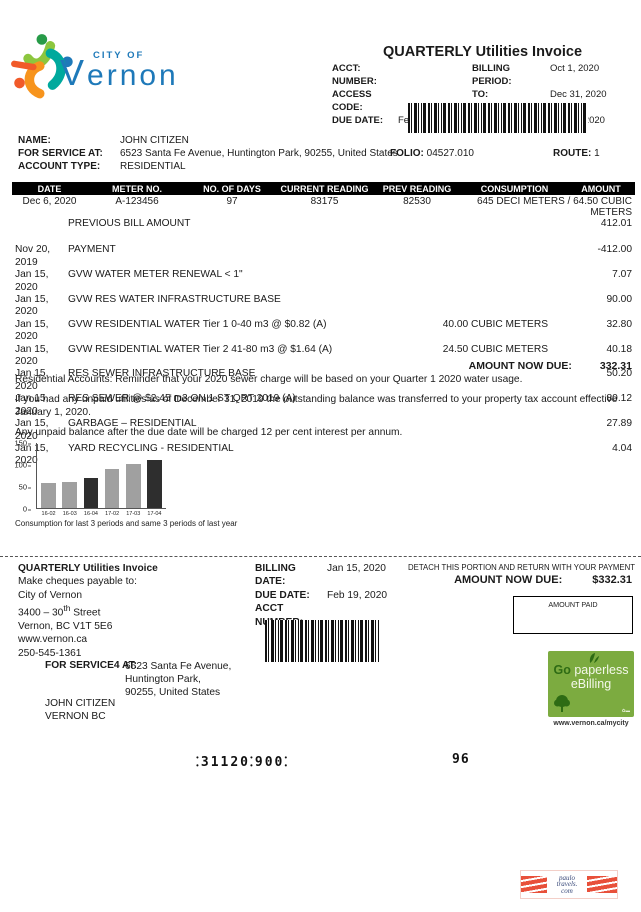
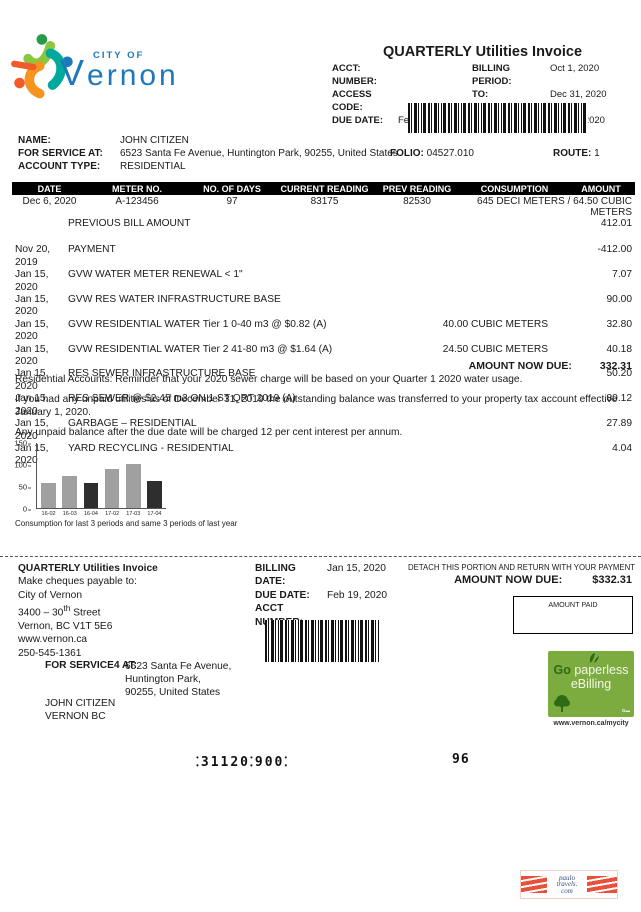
16-03: 60 -> 80
16-04: 70 -> 60
17-04: 110 -> 60
